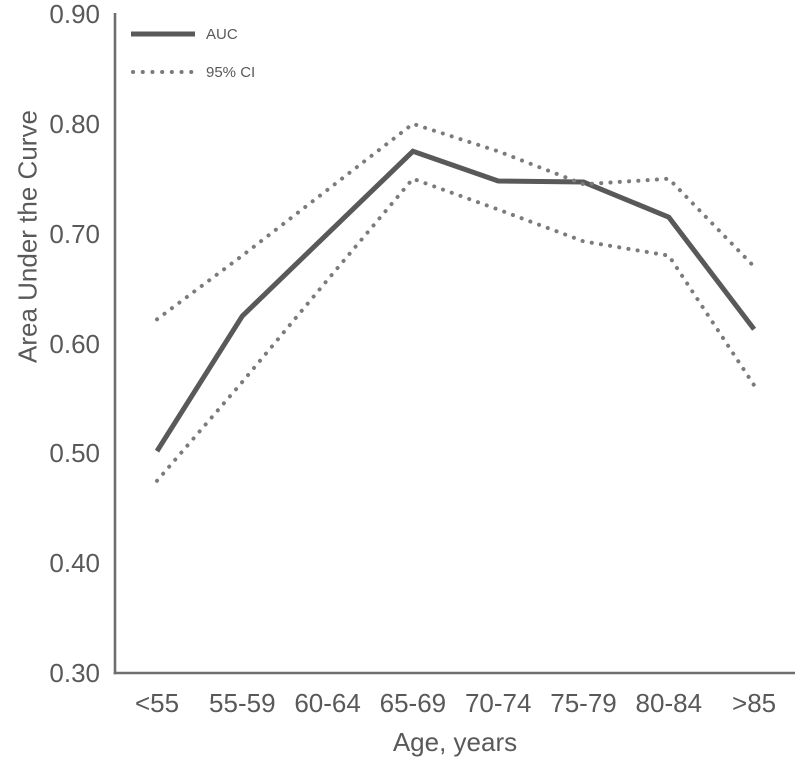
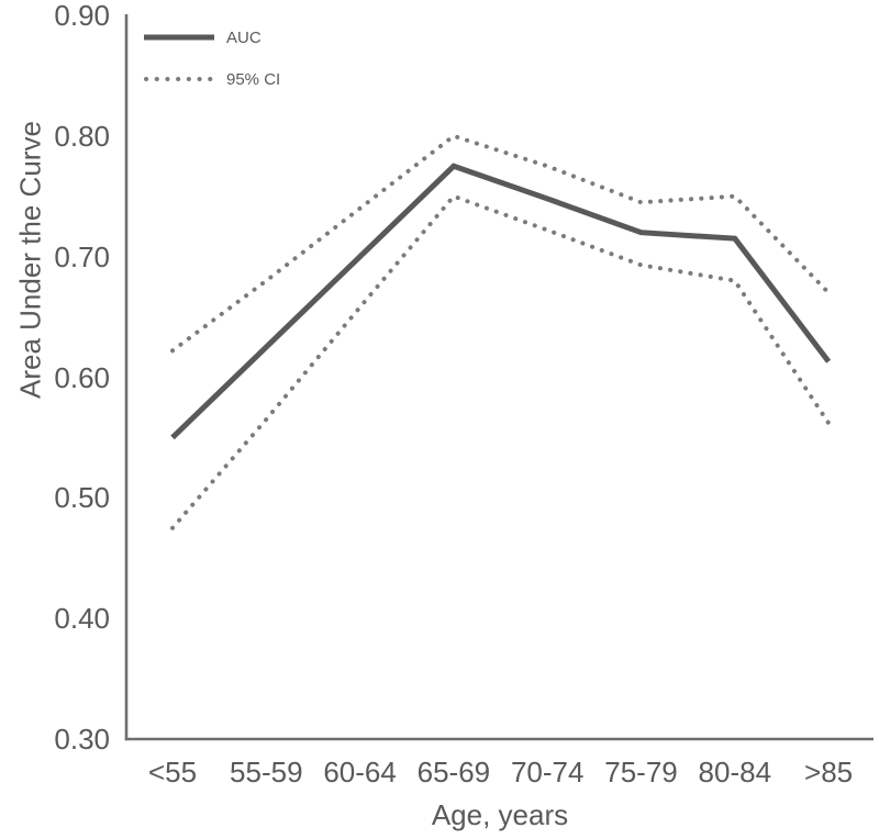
AUC/<55: 0.502 -> 0.550
AUC/75-79: 0.747 -> 0.720
